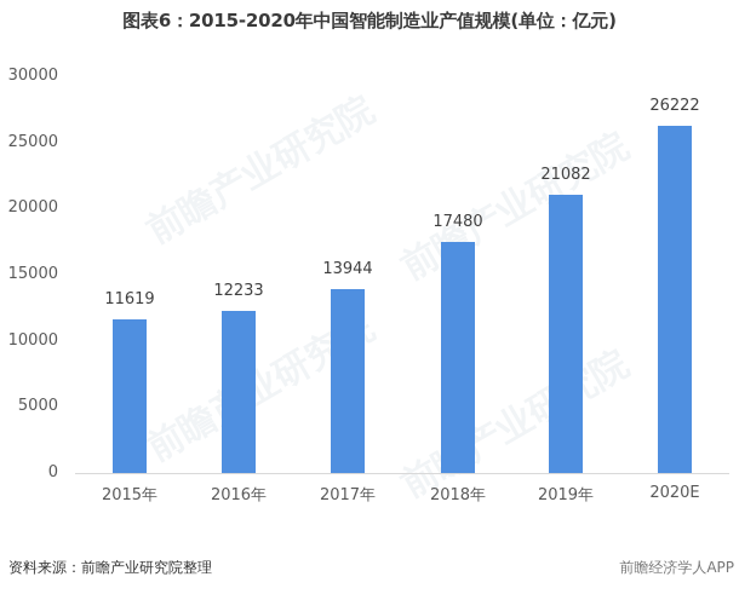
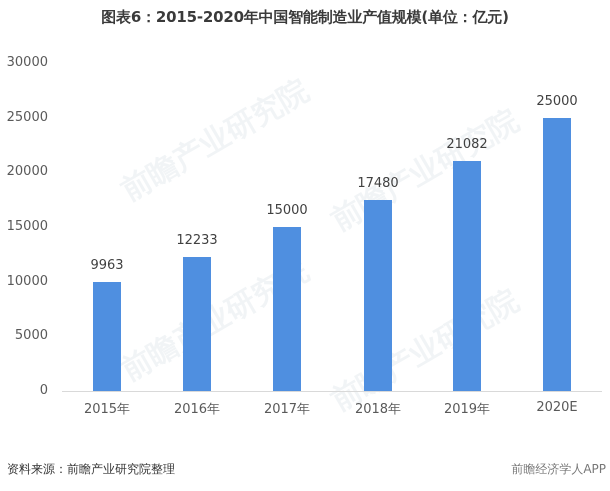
2015年: 11619 -> 9963
2017年: 13944 -> 15000
2020E: 26222 -> 25000
